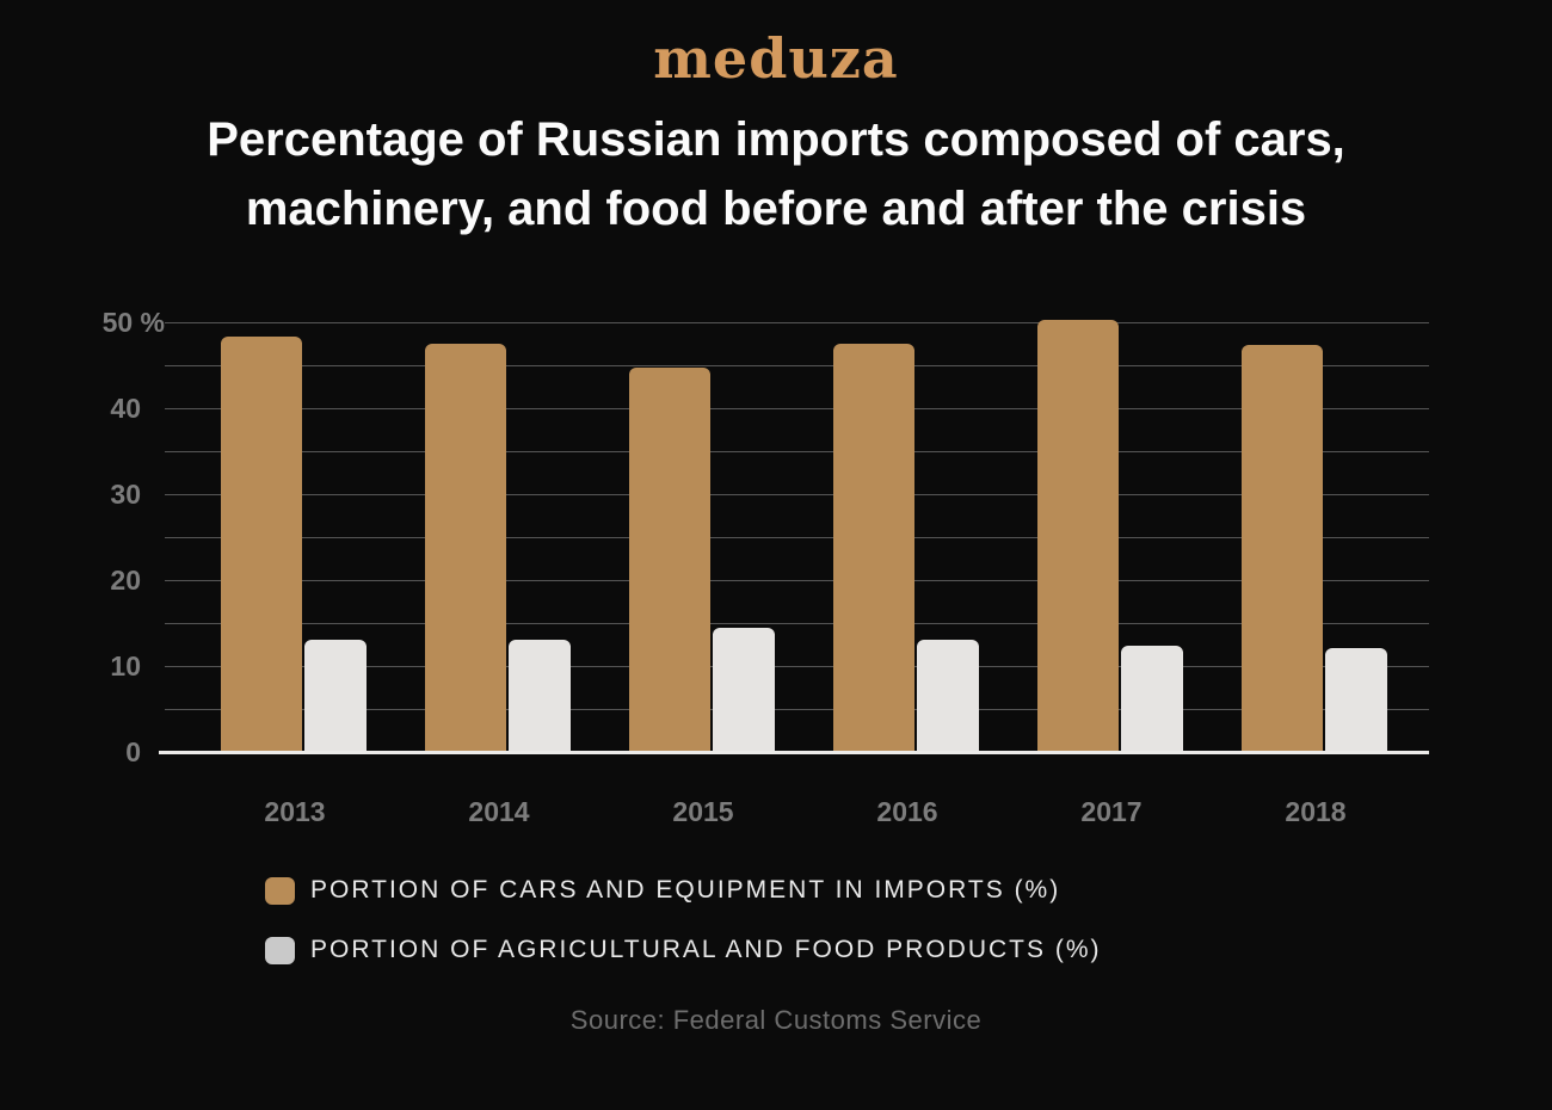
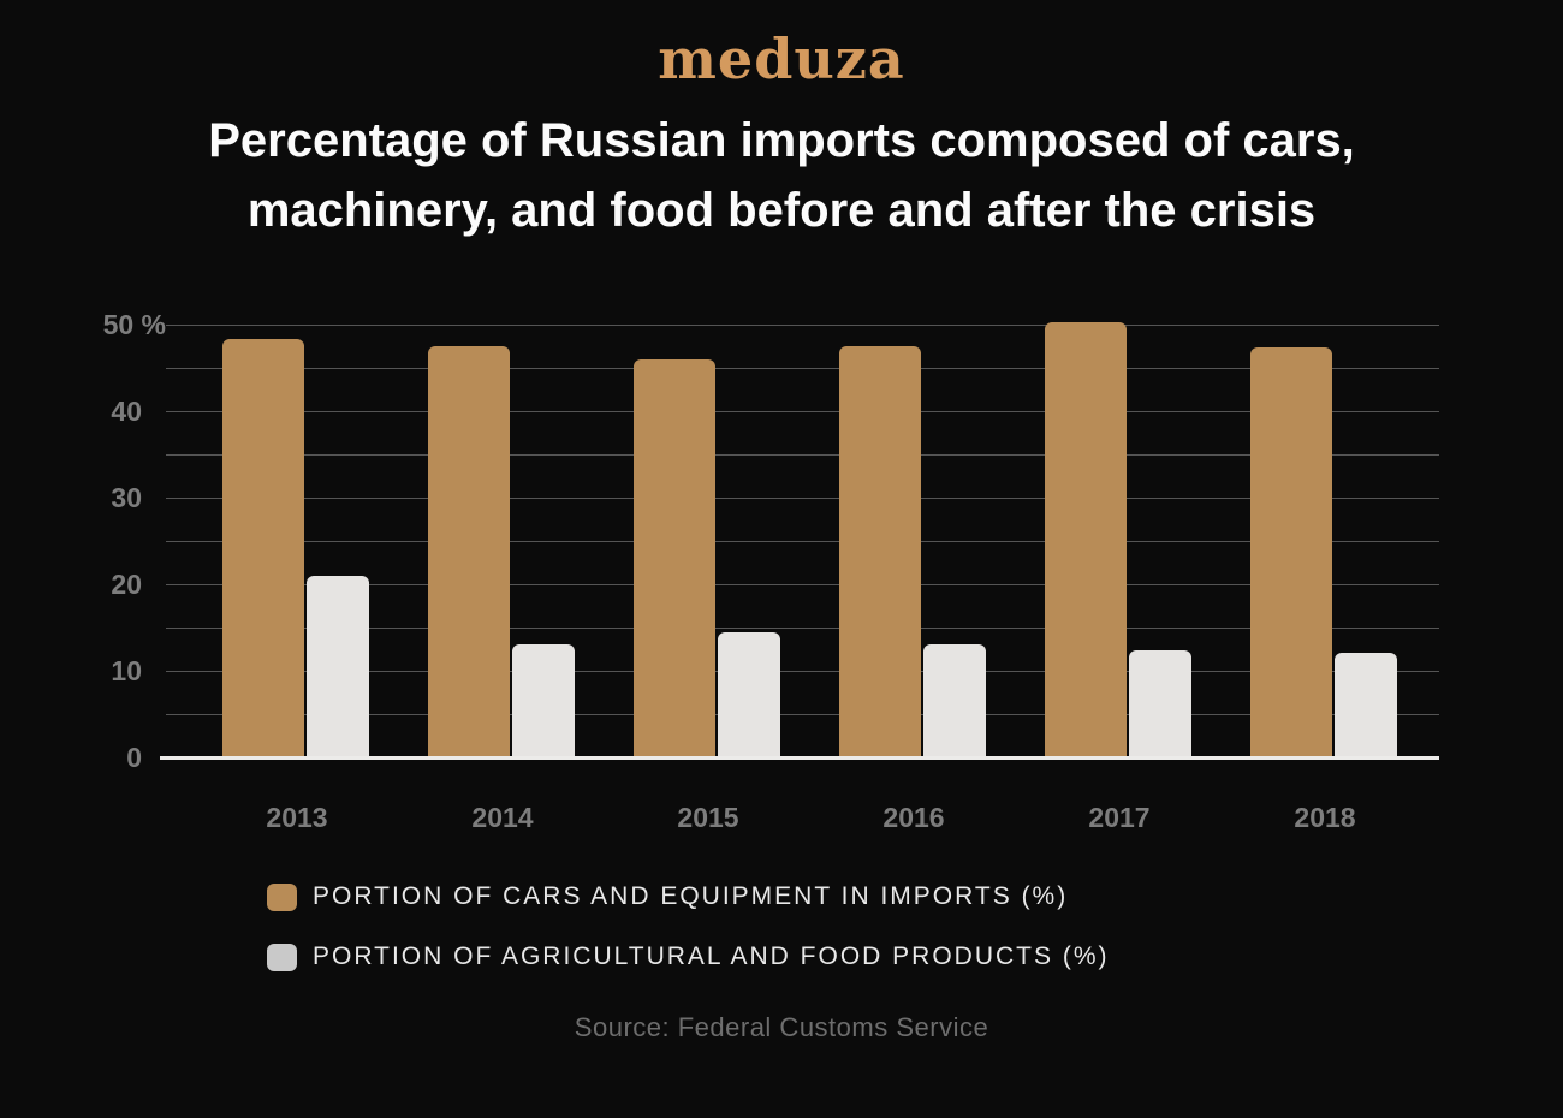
PORTION OF AGRICULTURAL AND FOOD PRODUCTS (%)/2013: 13 -> 21
PORTION OF CARS AND EQUIPMENT IN IMPORTS (%)/2015: 45 -> 46
